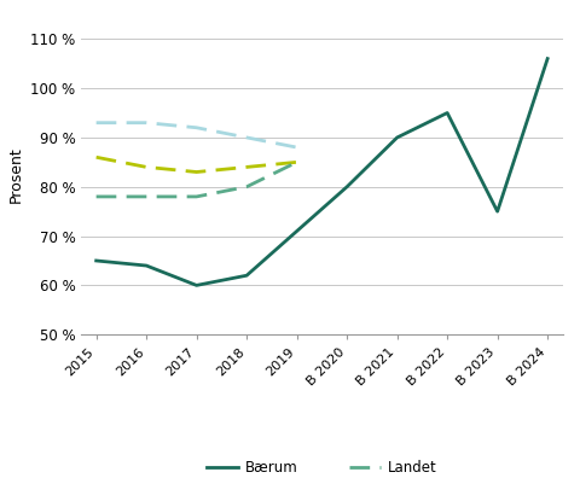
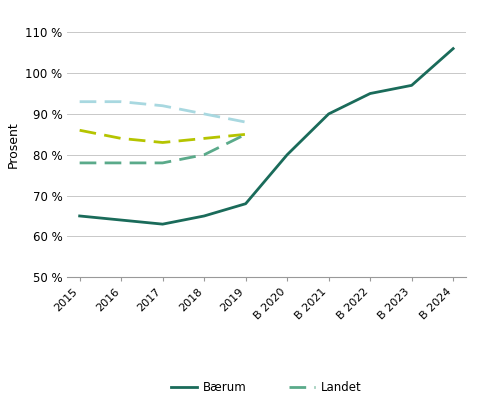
Bærum/2017: 60 % -> 63 %
Bærum/2018: 62 % -> 65 %
Bærum/2019: 71 % -> 68 %
Bærum/B 2023: 75 % -> 97 %
